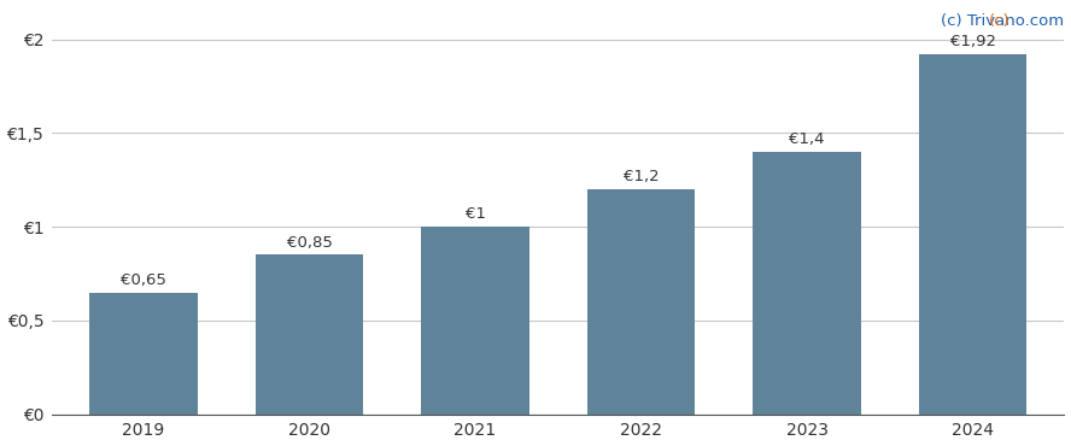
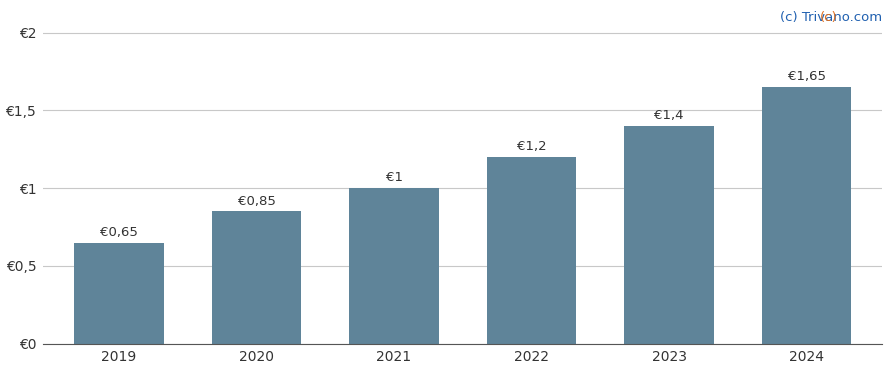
2024: €1,92 -> €1,65
